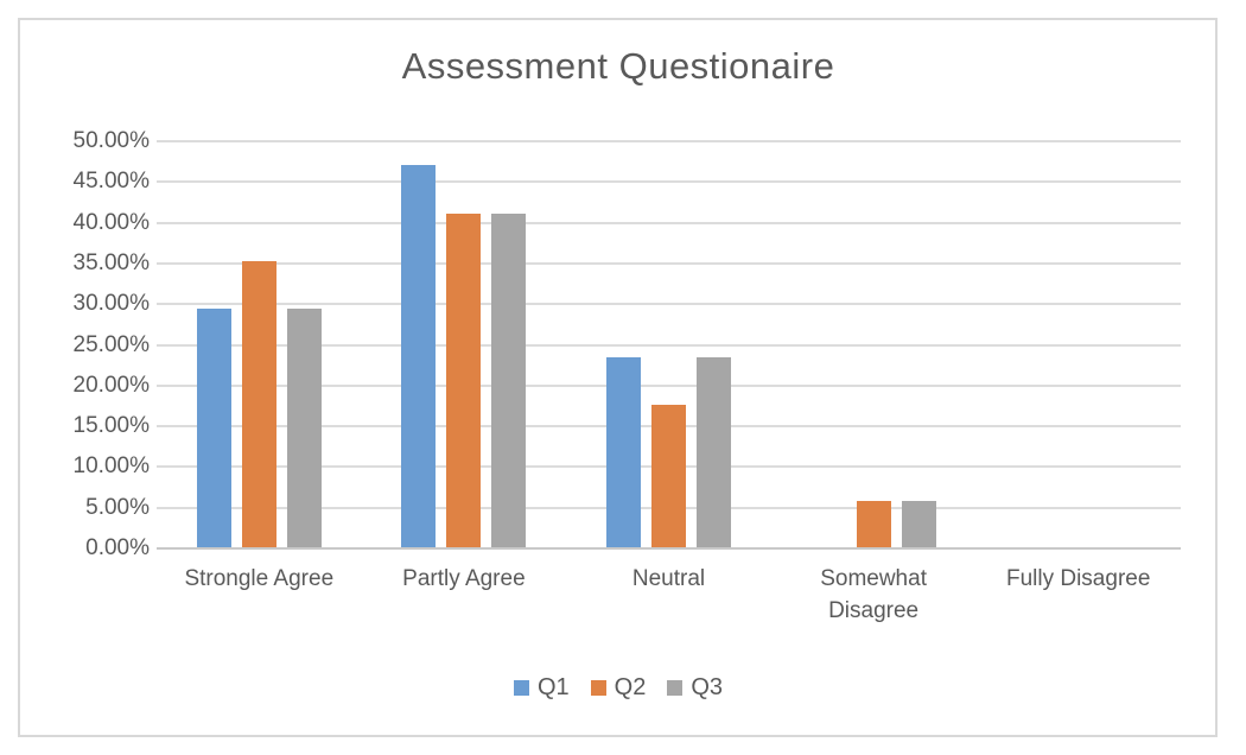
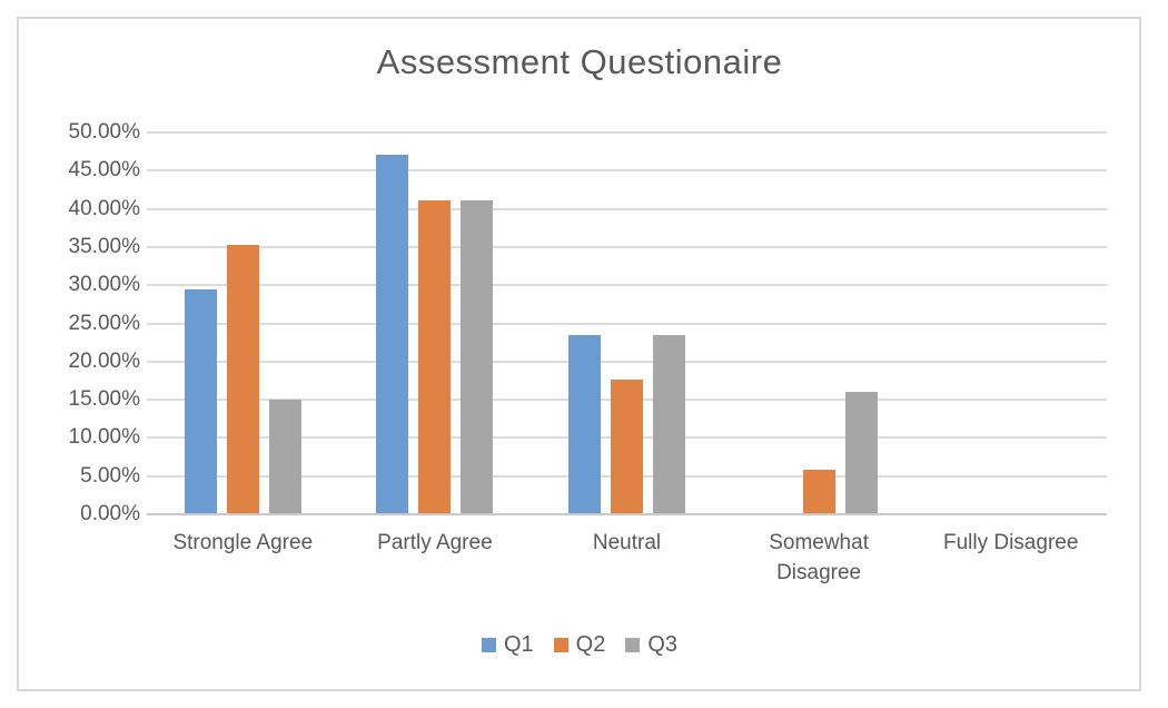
Q3/Strongle Agree: 29% -> 15%
Q3/Somewhat Disagree: 6% -> 16%
